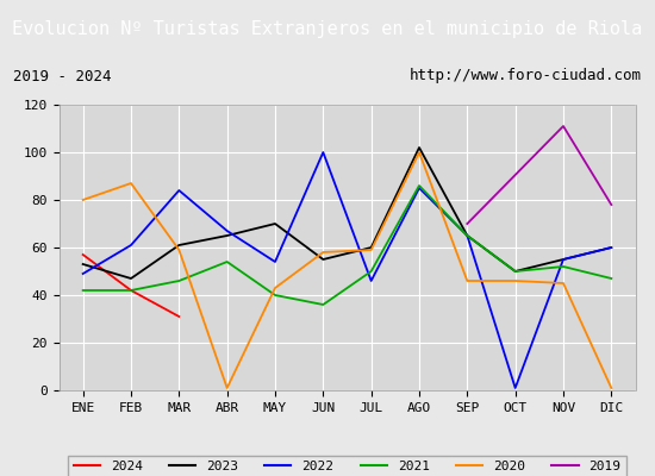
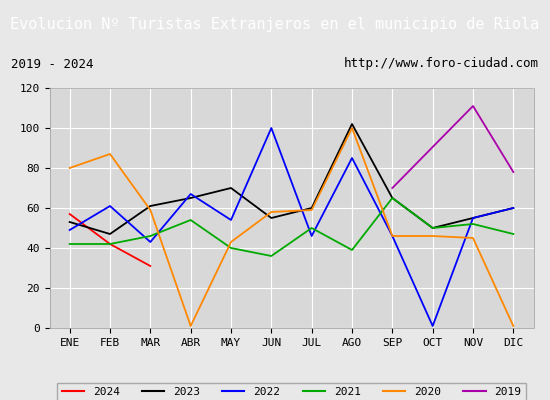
2022/MAR: 84 -> 43
2021/AGO: 86 -> 39
2022/SEP: 65 -> 46
